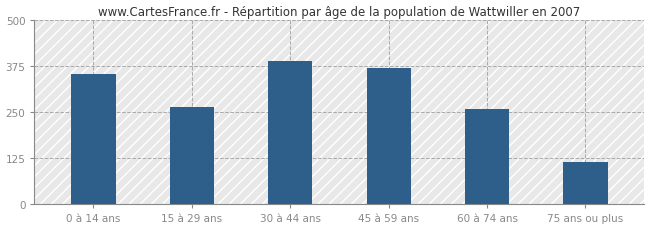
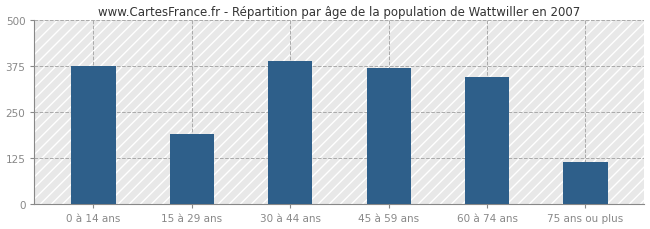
0 à 14 ans: 355 -> 375
15 à 29 ans: 265 -> 190
60 à 74 ans: 258 -> 345
